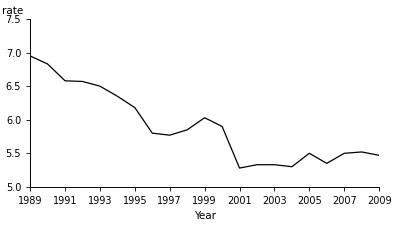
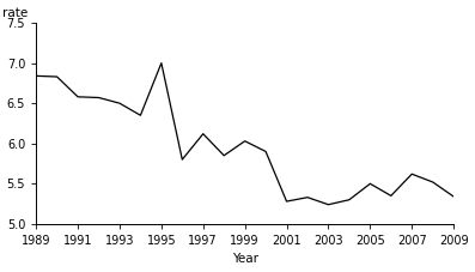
1989: 6.95 -> 6.84
1995: 6.18 -> 7.00
1997: 5.77 -> 6.12
2003: 5.33 -> 5.24
2007: 5.50 -> 5.62
2009: 5.47 -> 5.34
